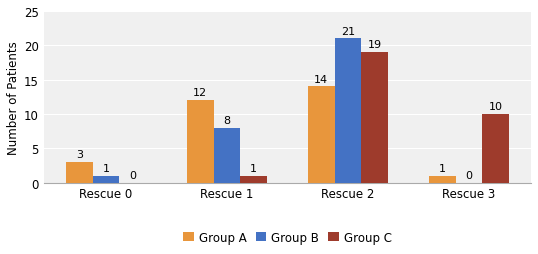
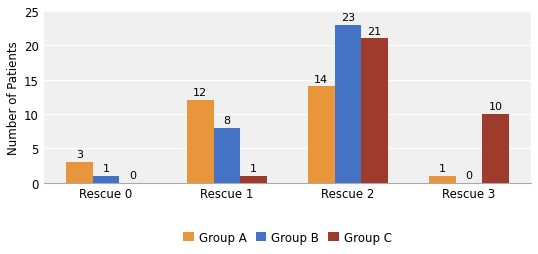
Group B/Rescue 2: 21 -> 23
Group C/Rescue 2: 19 -> 21
